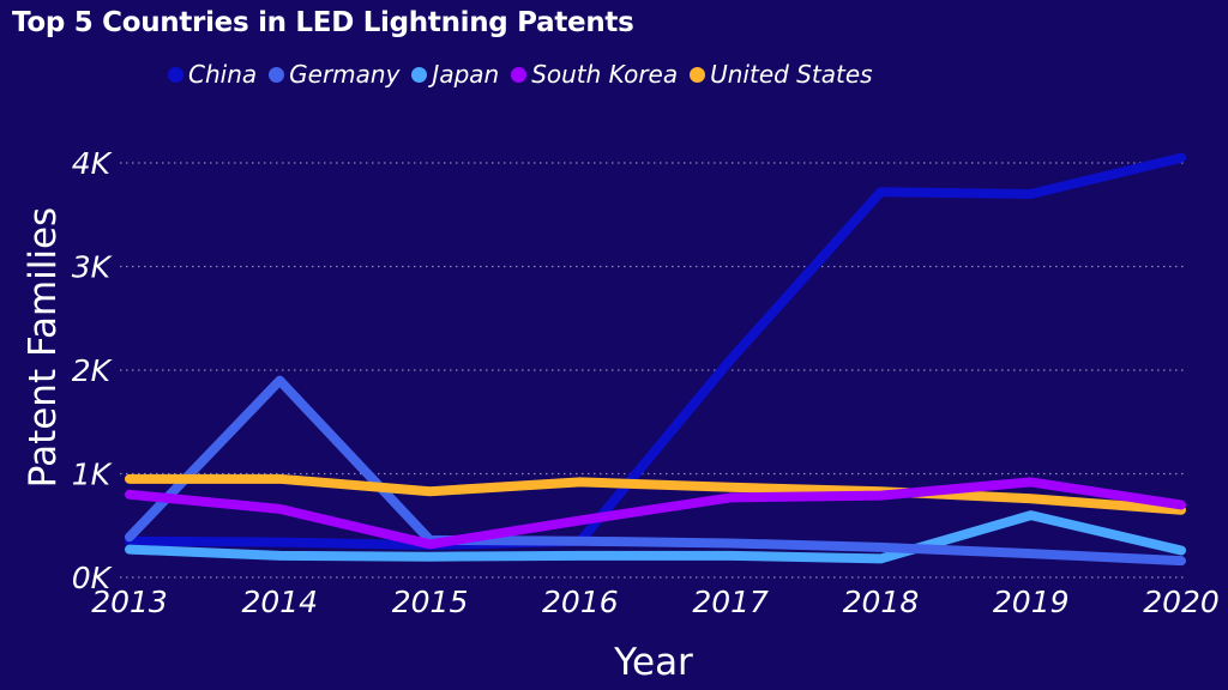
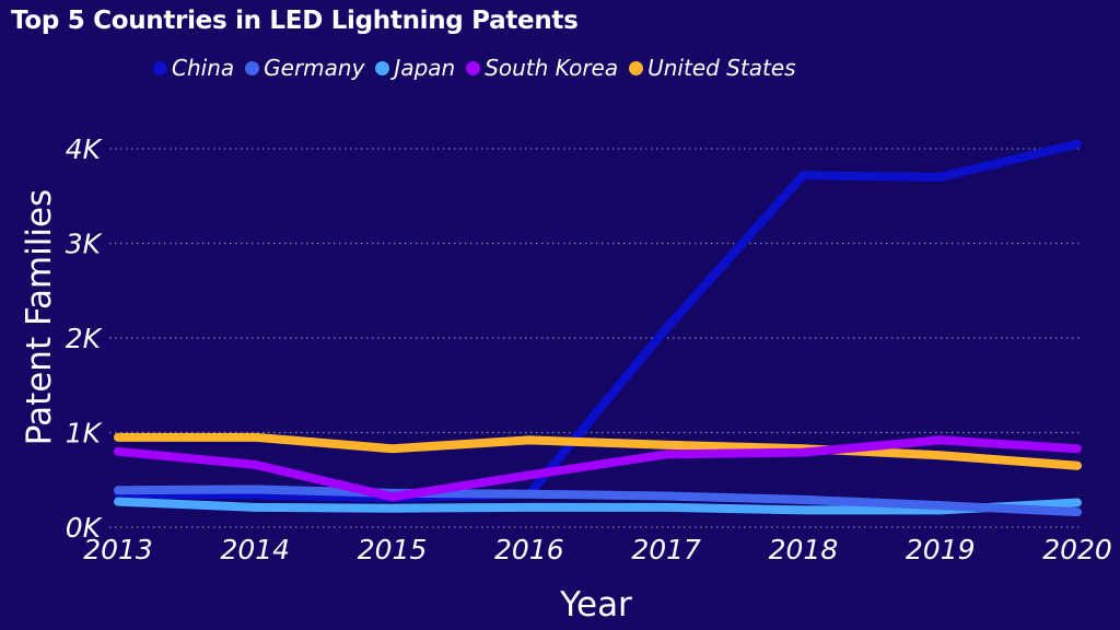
Germany/2014: 1.9K -> 0.4K
Japan/2019: 0.6K -> 0.2K
South Korea/2020: 0.7K -> 0.8K
